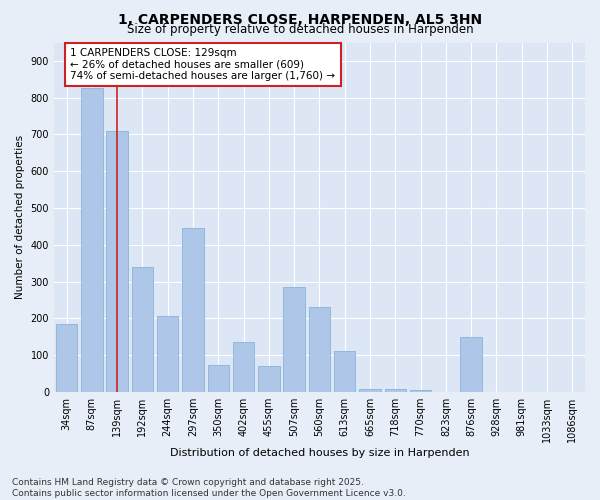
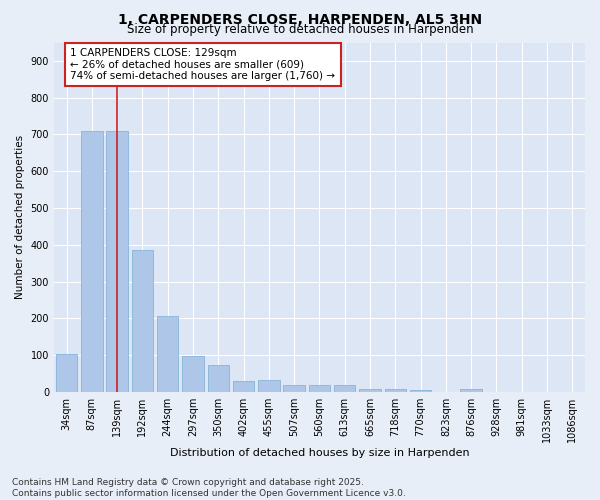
34sqm: 185 -> 102
87sqm: 825 -> 710
192sqm: 340 -> 385
297sqm: 445 -> 97
402sqm: 135 -> 30
455sqm: 70 -> 32
507sqm: 285 -> 18
560sqm: 230 -> 18
613sqm: 110 -> 18
876sqm: 150 -> 8
